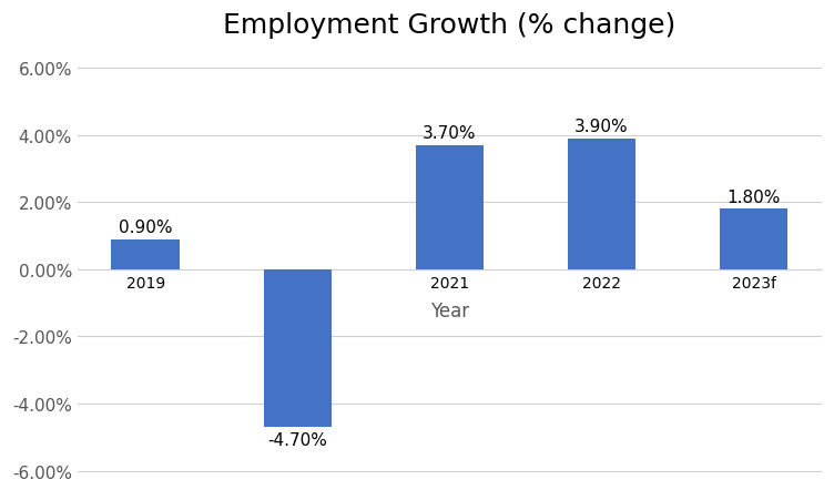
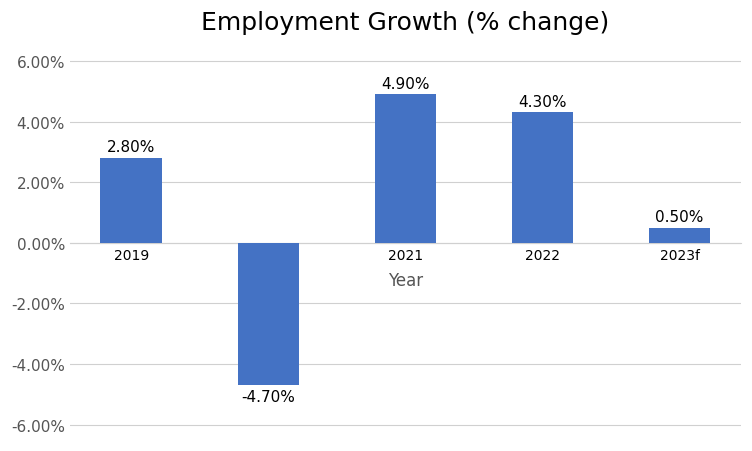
2019: 0.90% -> 2.80%
2021: 3.70% -> 4.90%
2022: 3.90% -> 4.30%
2023f: 1.80% -> 0.50%
